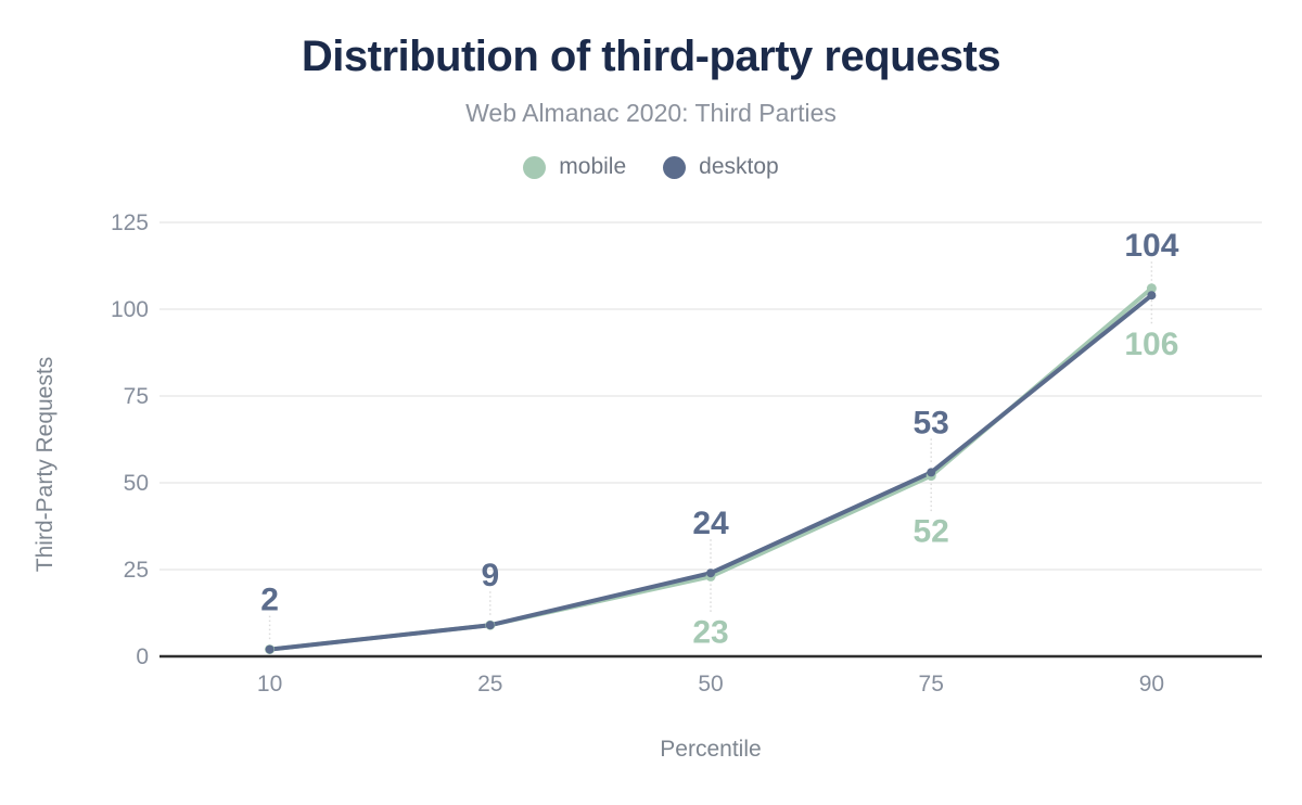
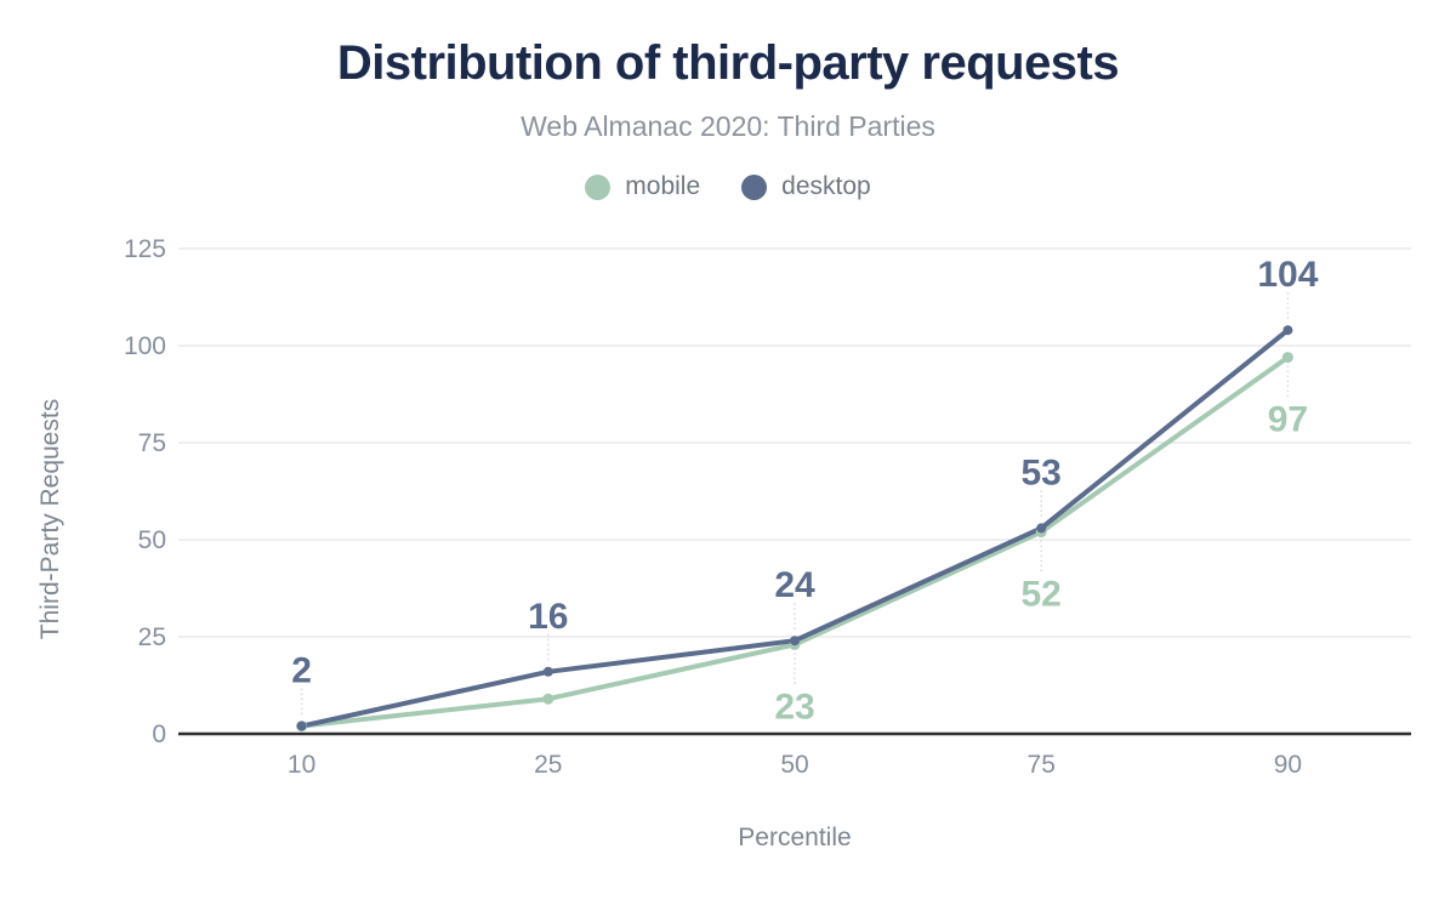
desktop/25: 9 -> 16
mobile/90: 106 -> 97
